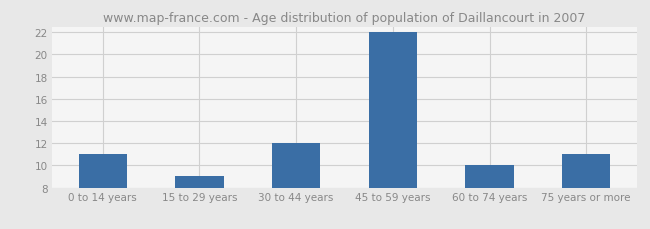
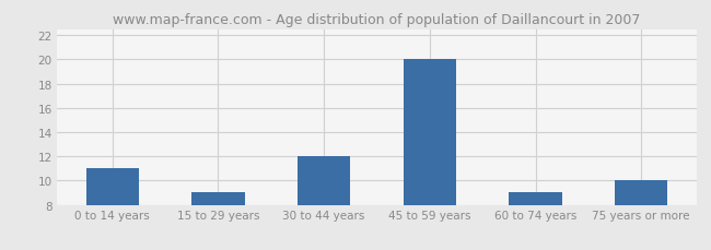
45 to 59 years: 22 -> 20
60 to 74 years: 10 -> 9
75 years or more: 11 -> 10
